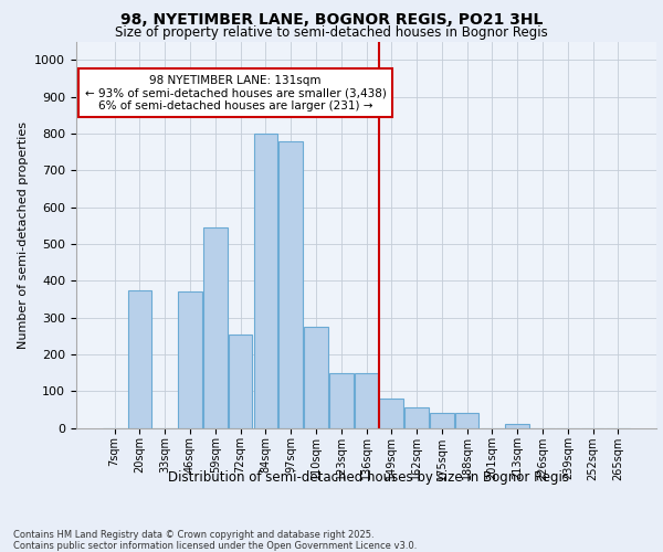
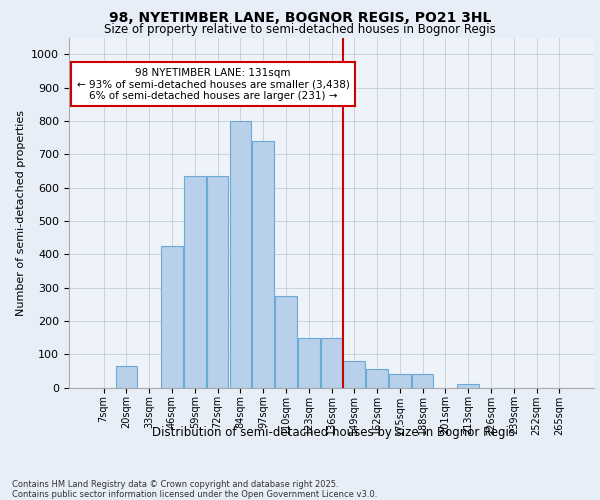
20sqm: 375 -> 65
46sqm: 370 -> 425
59sqm: 545 -> 635
72sqm: 255 -> 635
97sqm: 780 -> 740
